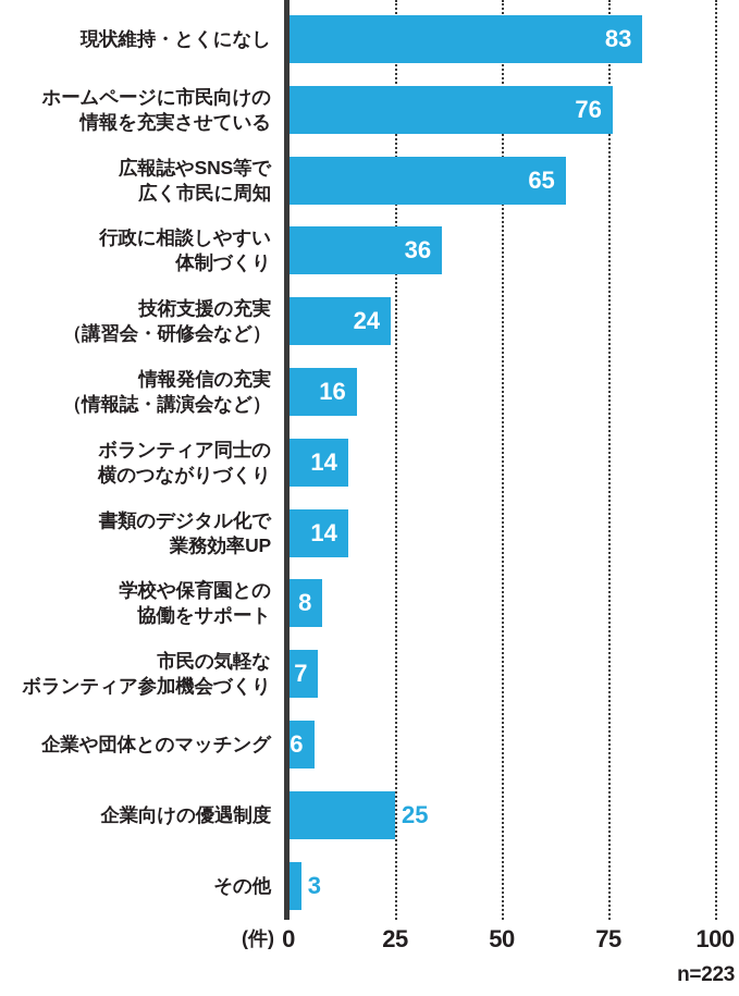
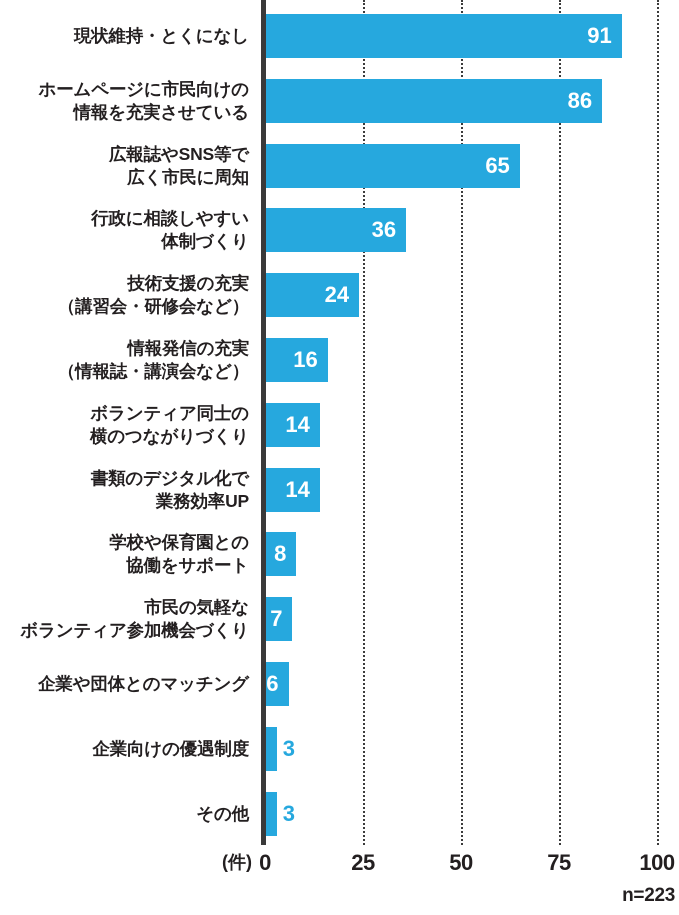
現状維持・とくになし: 83 -> 91
ホームページに市民向けの 情報を充実させている: 76 -> 86
企業向けの優遇制度: 25 -> 3
